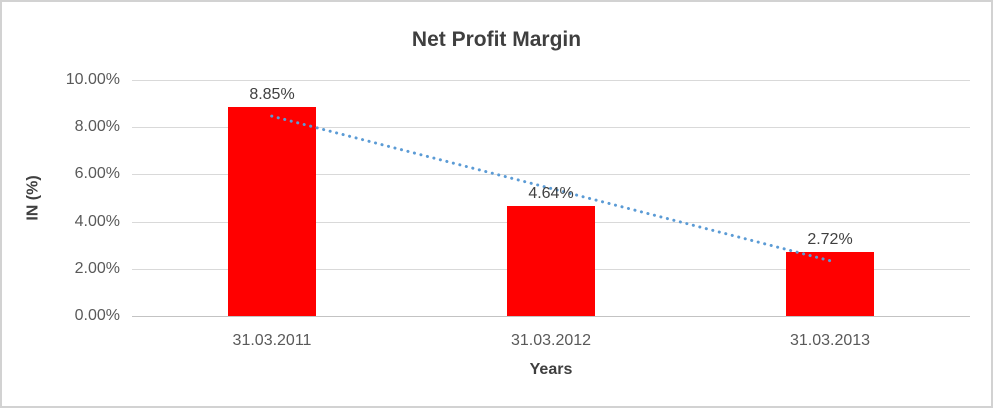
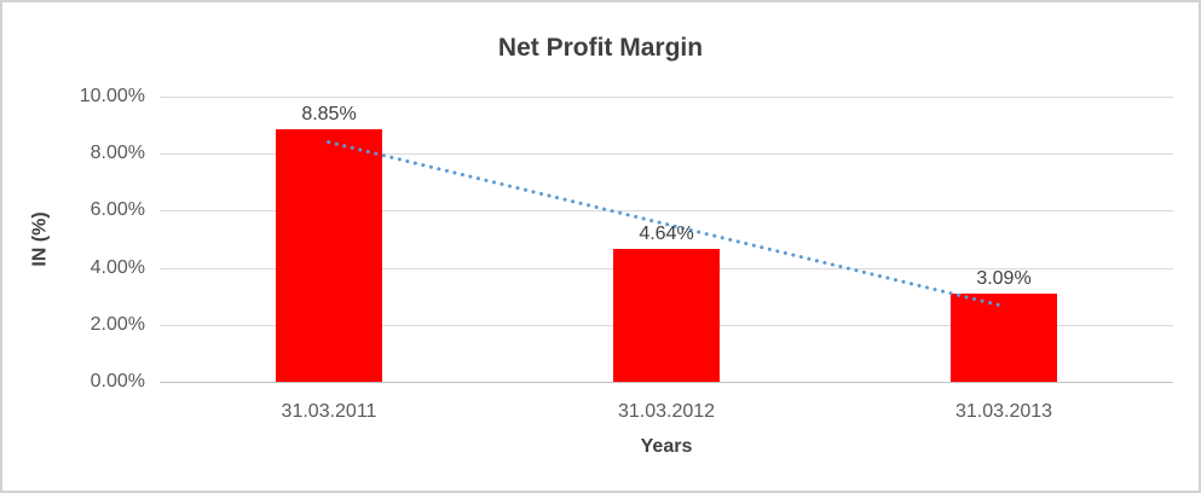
31.03.2013: 2.72% -> 3.09%
